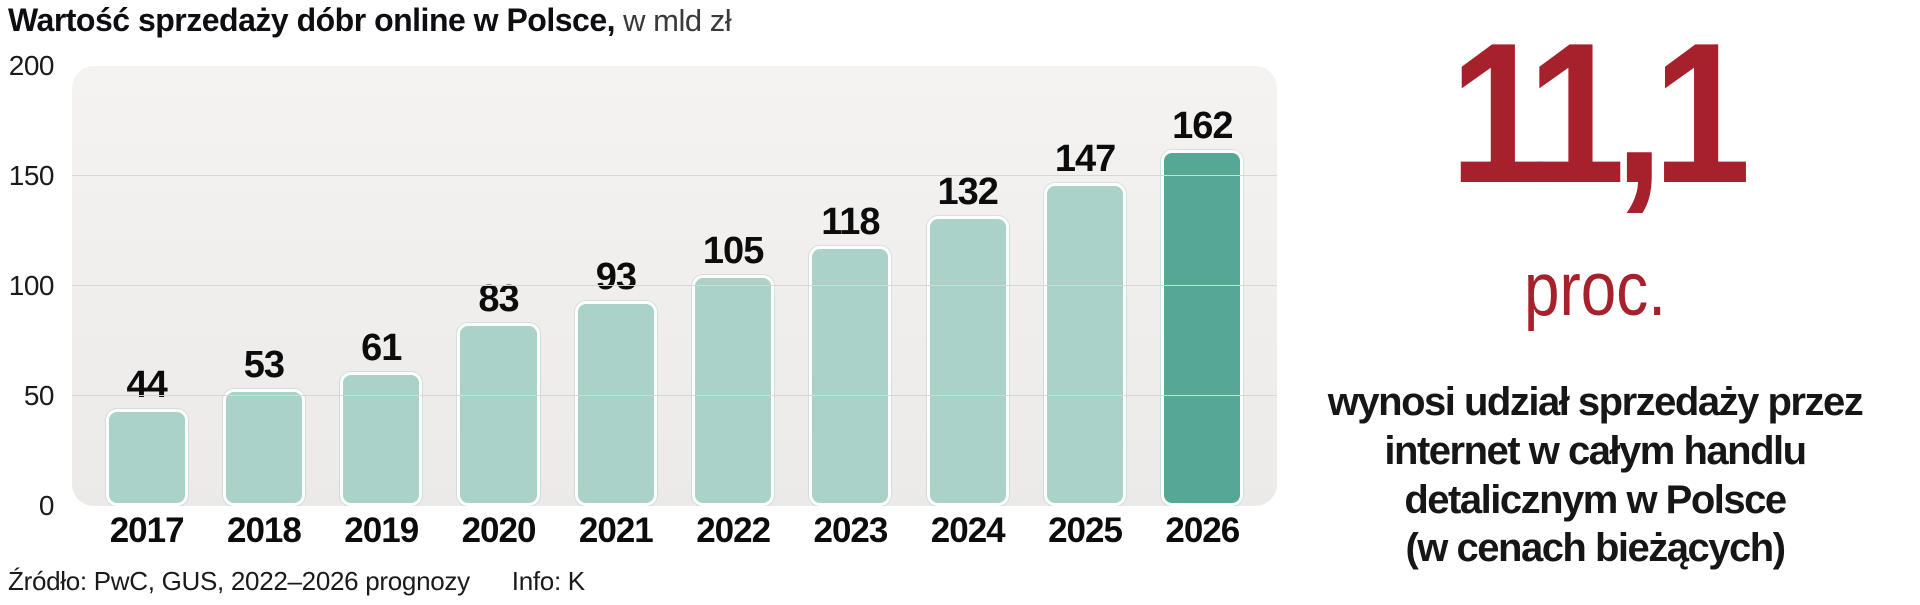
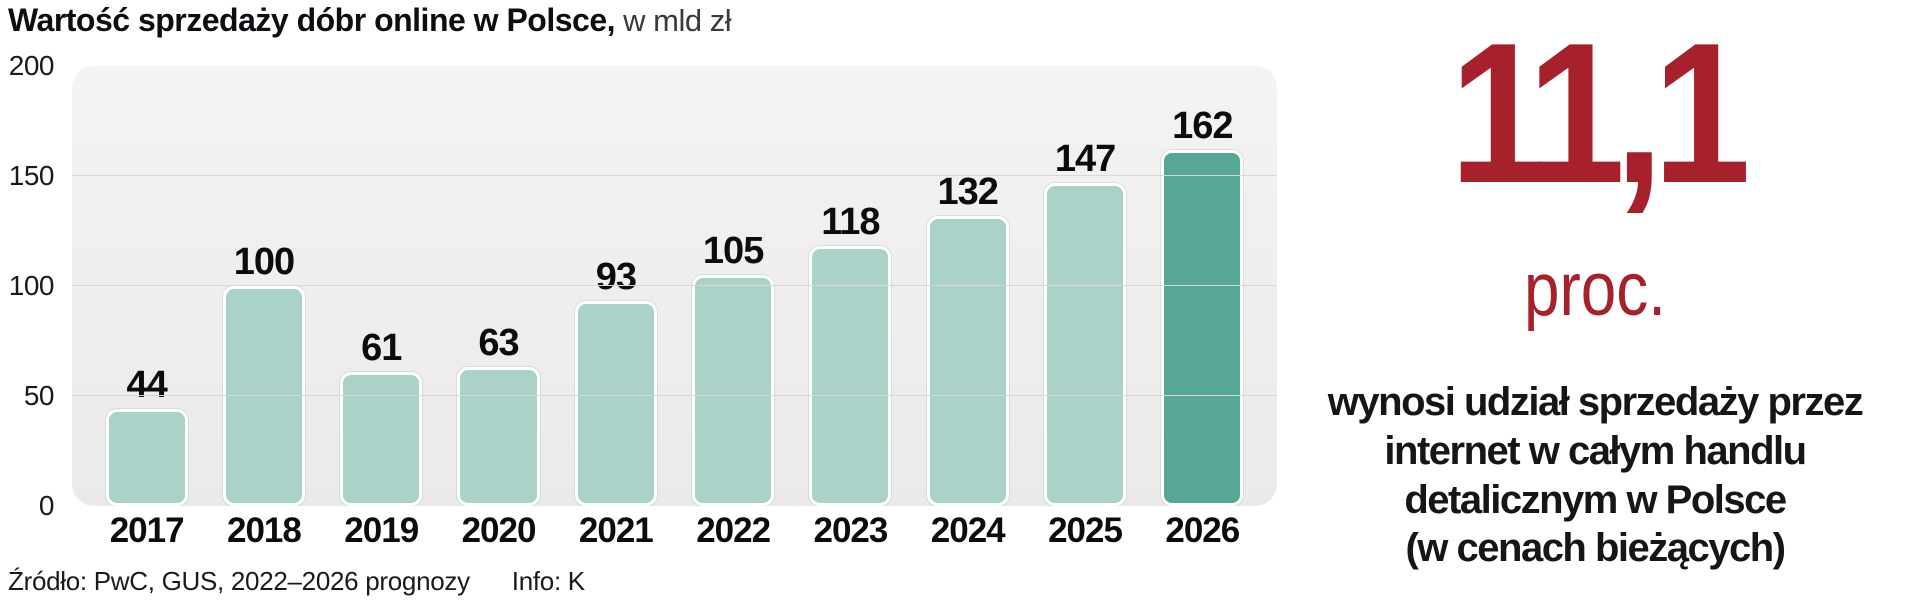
2018: 53 -> 100
2020: 83 -> 63
